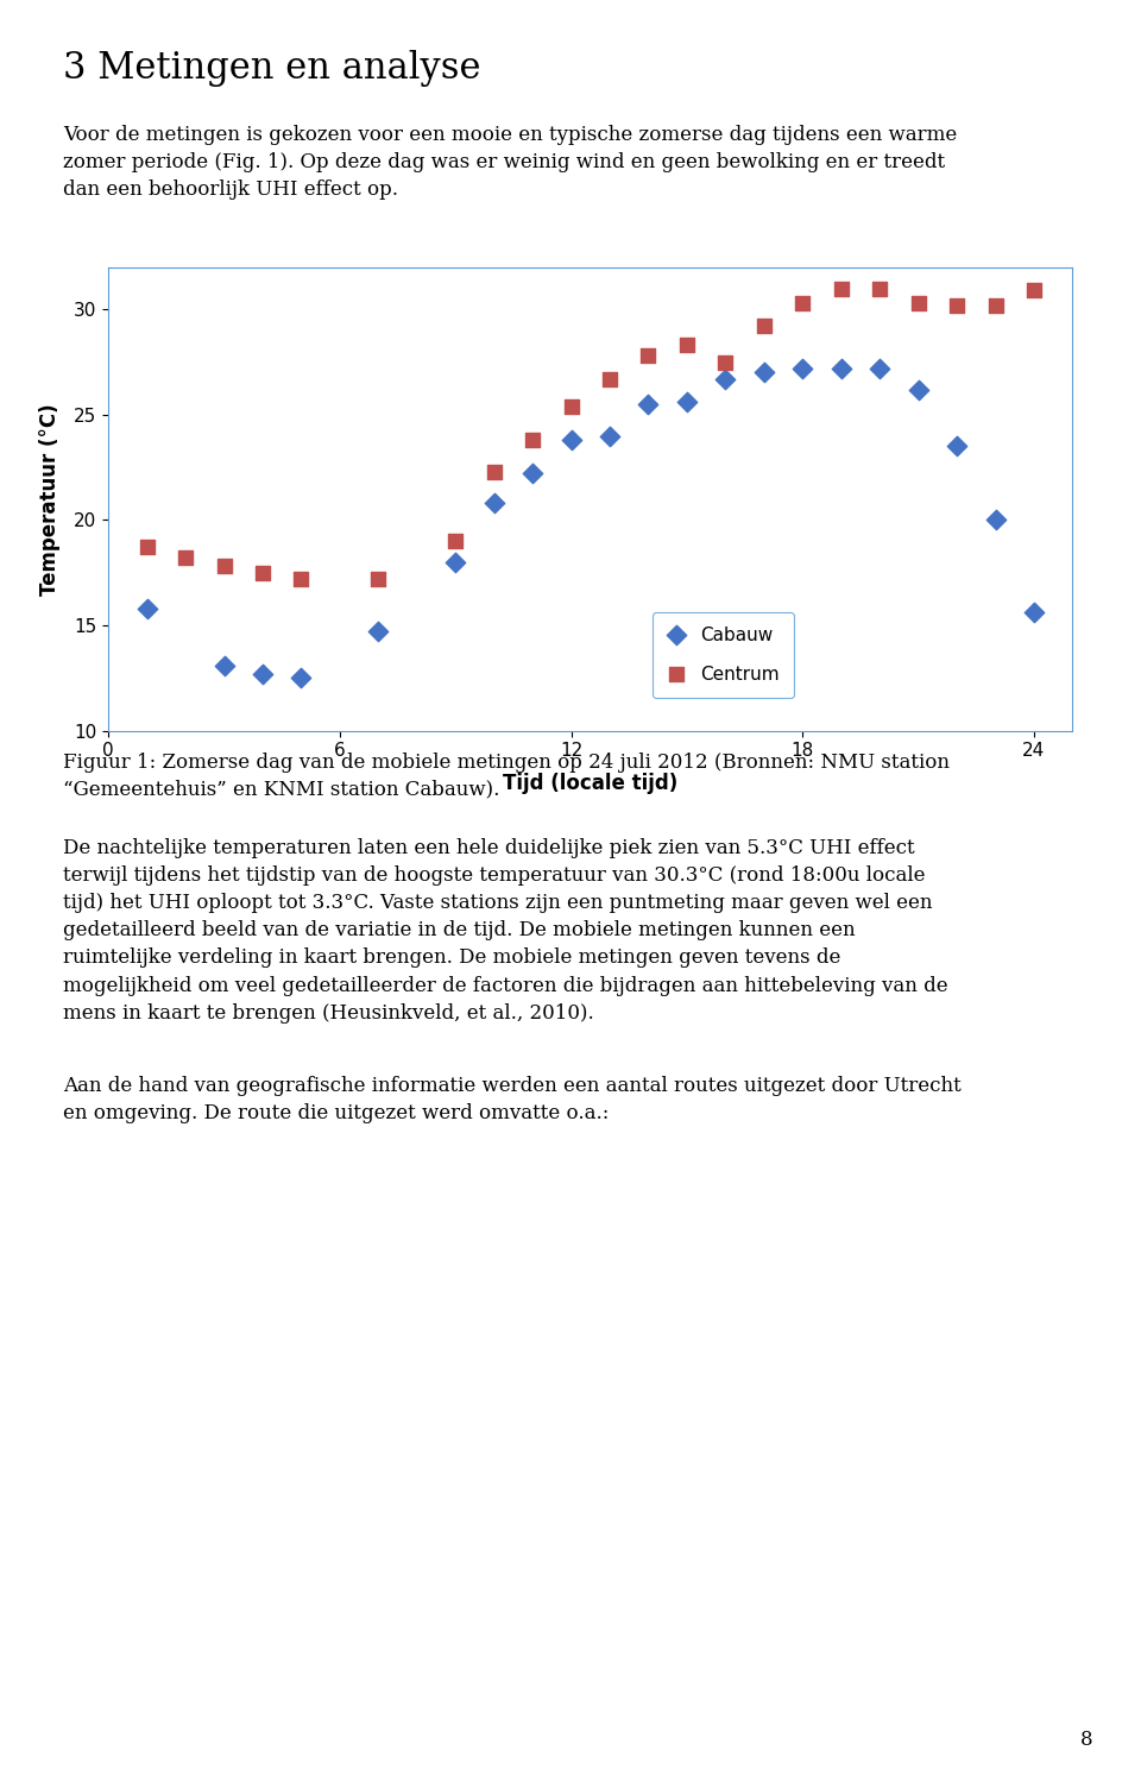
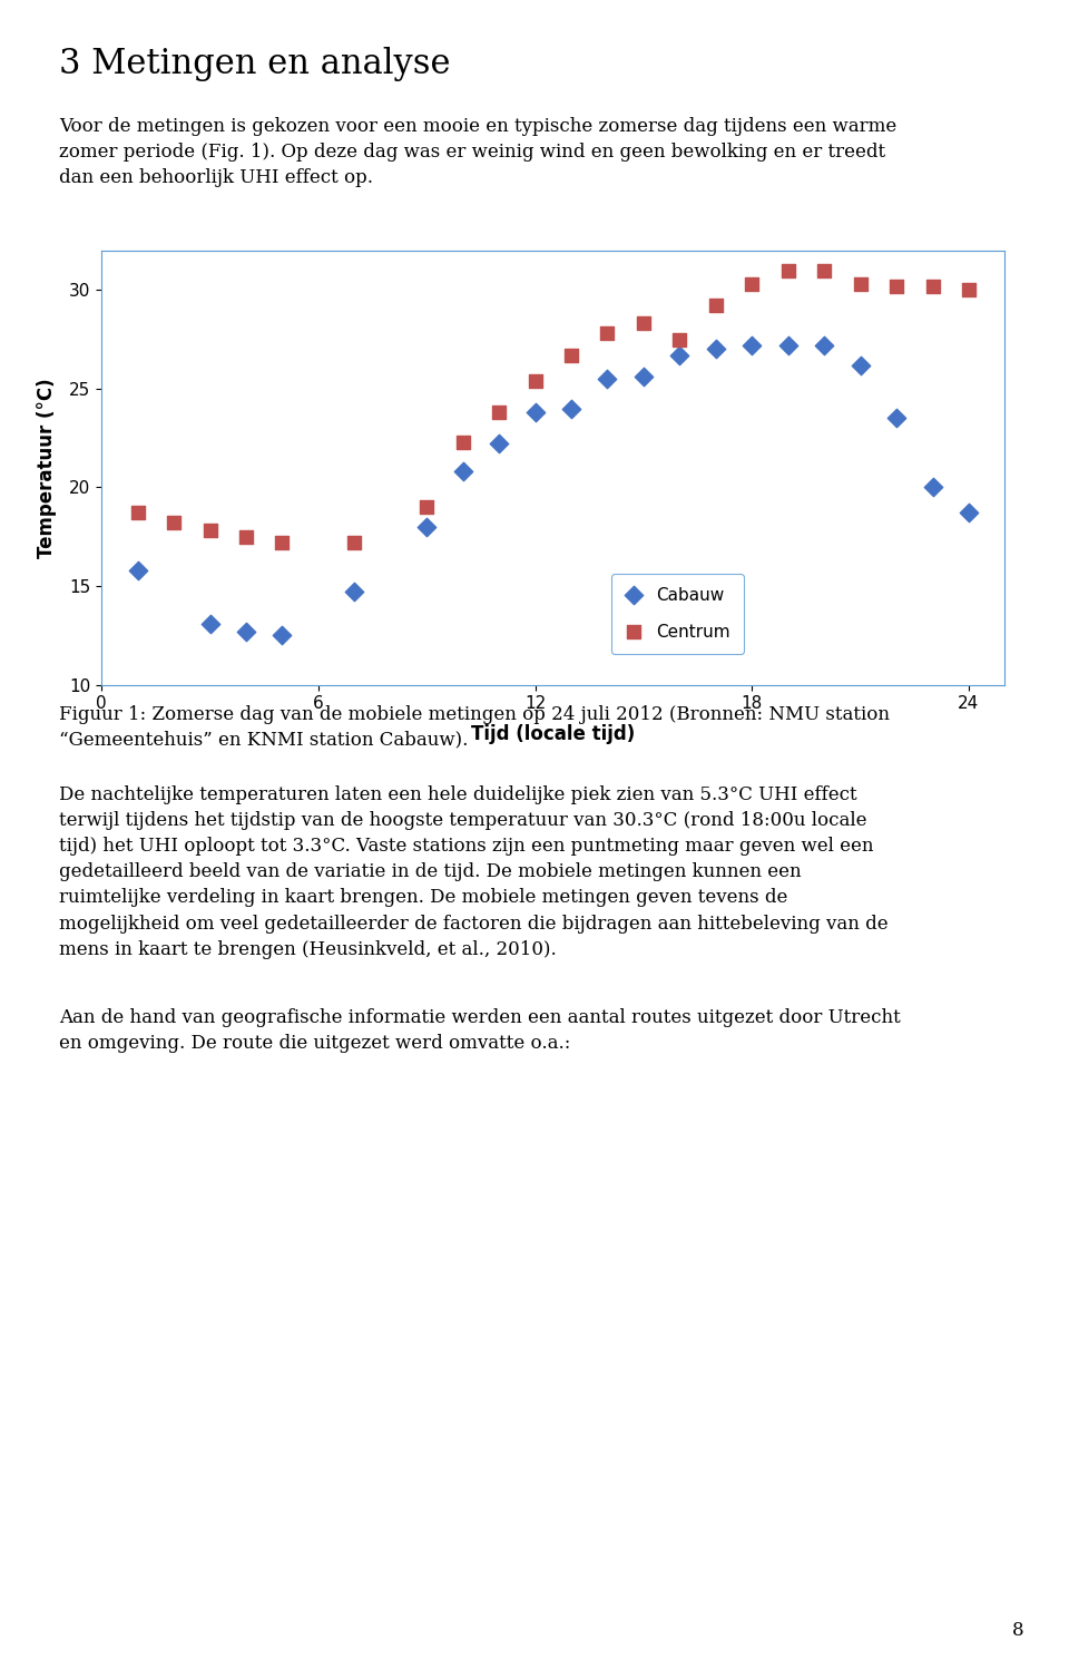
Cabauw/24: 15.6 -> 18.7
Centrum/24: 30.9 -> 30.0
